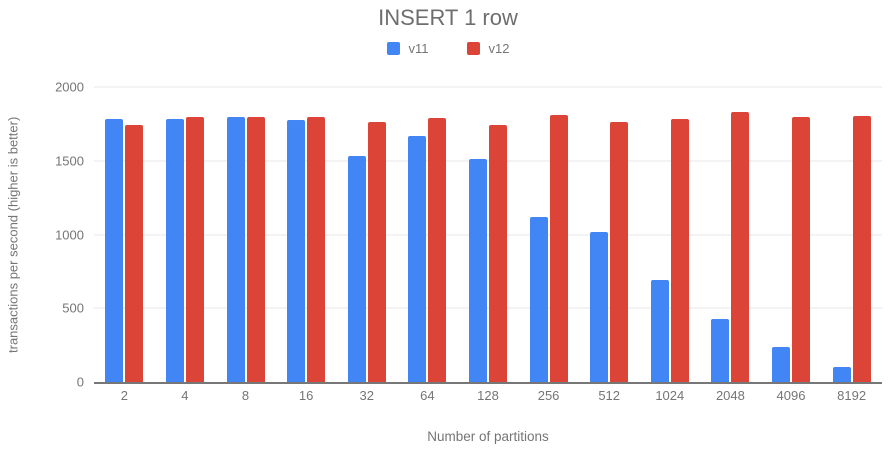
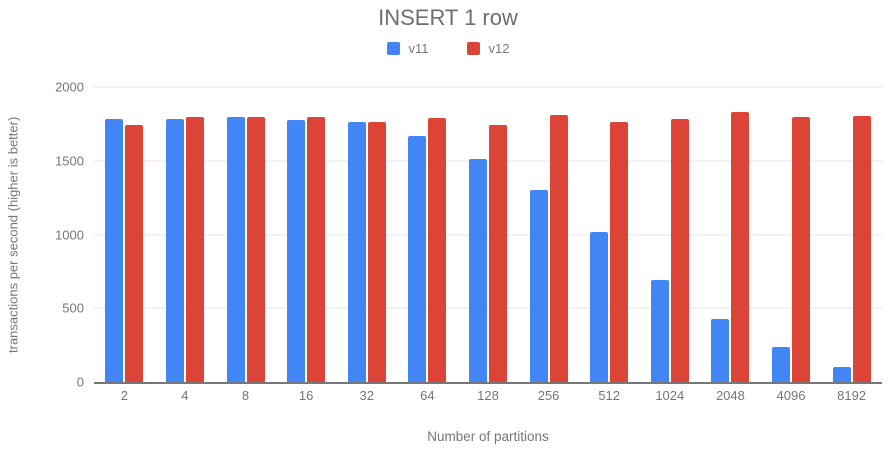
v11/32: 1530 -> 1760
v11/256: 1120 -> 1300
